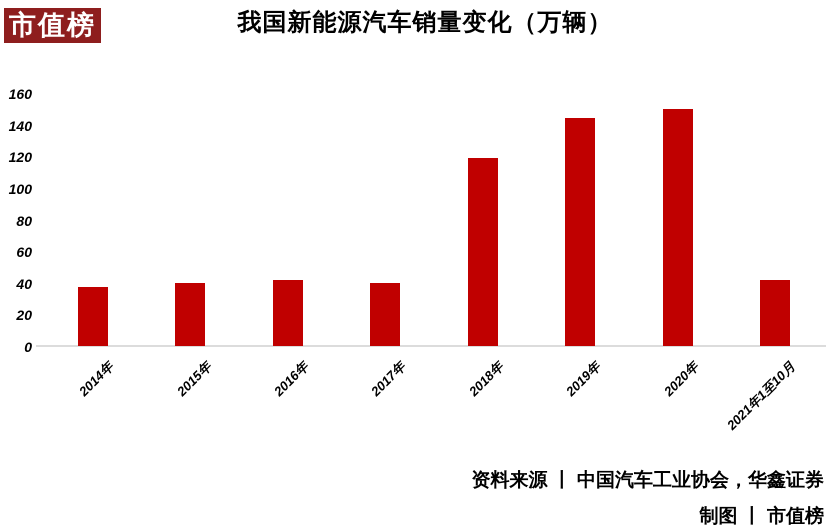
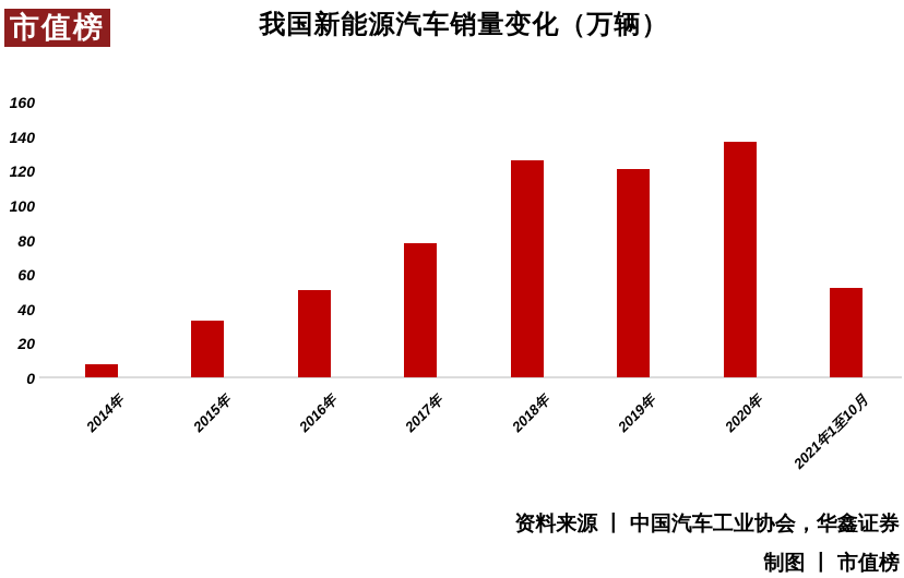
2014年: 37 -> 8
2015年: 40 -> 33
2016年: 42 -> 51
2017年: 40 -> 78
2018年: 119 -> 126
2019年: 144 -> 121
2020年: 150 -> 137
2021年1至10月: 42 -> 52
